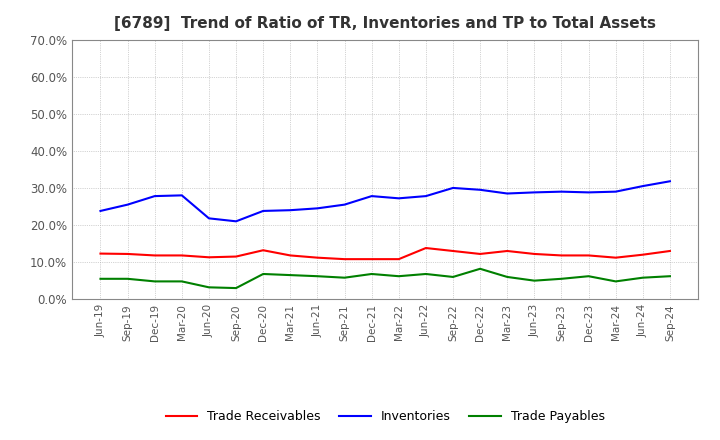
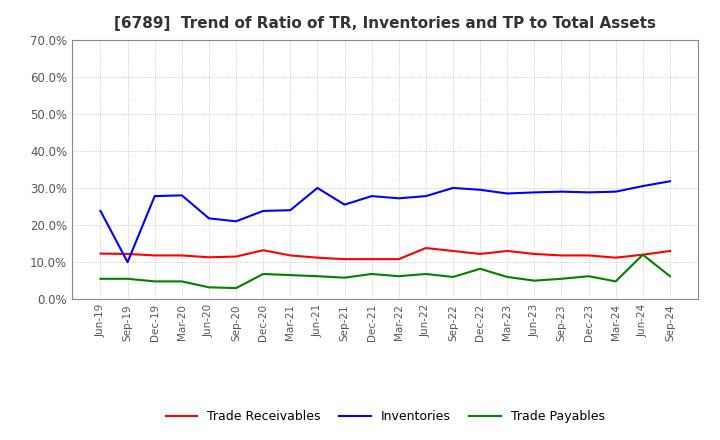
Inventories/Sep-19: 25.5% -> 10.0%
Inventories/Jun-21: 24.5% -> 30.0%
Trade Payables/Jun-24: 5.8% -> 12.0%
